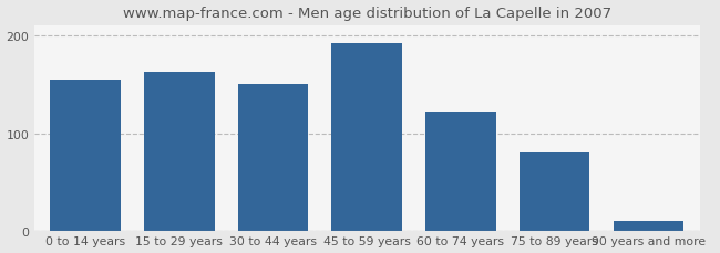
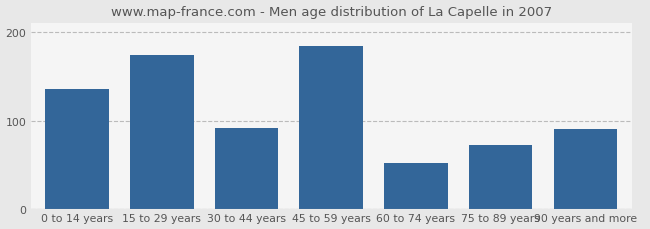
0 to 14 years: 155 -> 136
15 to 29 years: 162 -> 174
30 to 44 years: 150 -> 92
45 to 59 years: 192 -> 184
60 to 74 years: 122 -> 52
75 to 89 years: 80 -> 72
90 years and more: 10 -> 90
